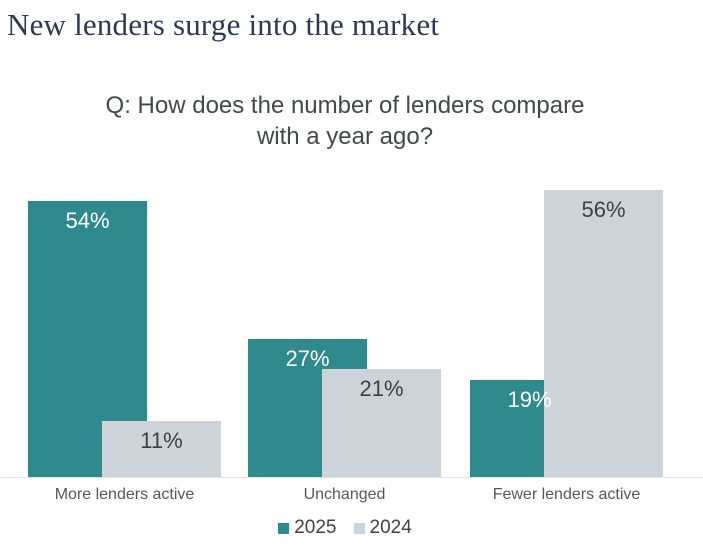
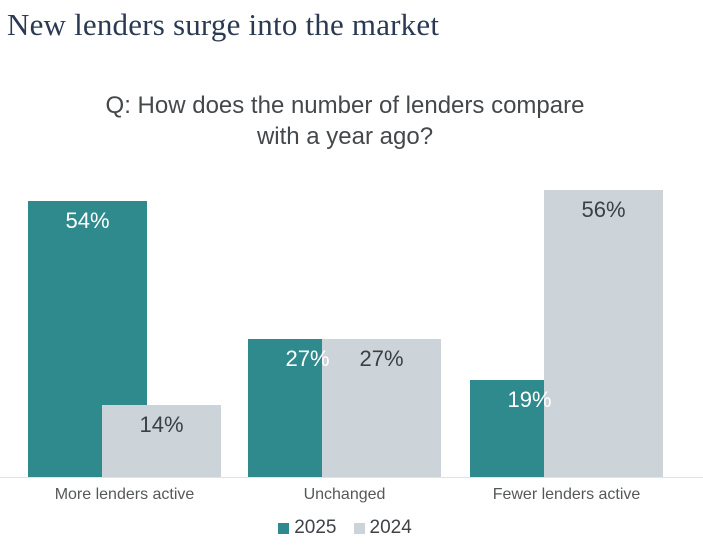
2024/More lenders active: 11% -> 14%
2024/Unchanged: 21% -> 27%
